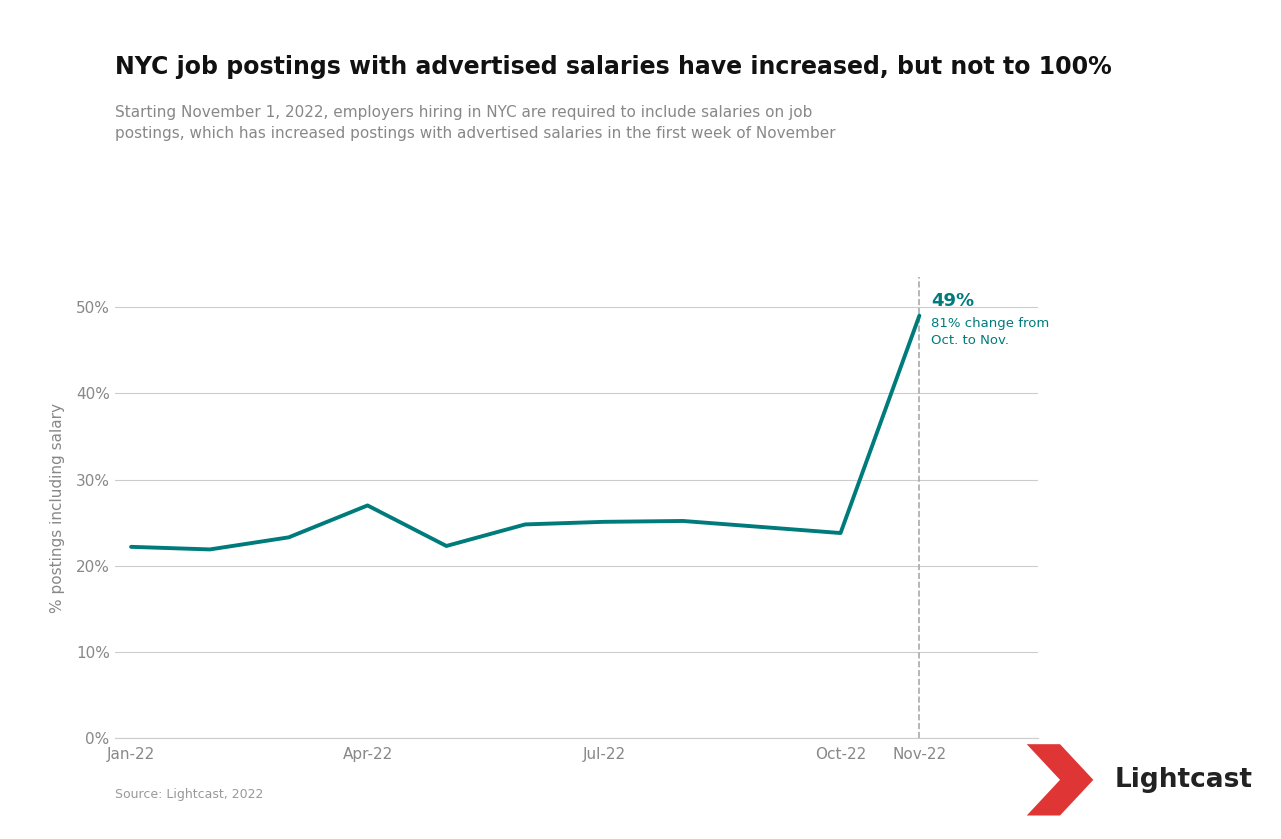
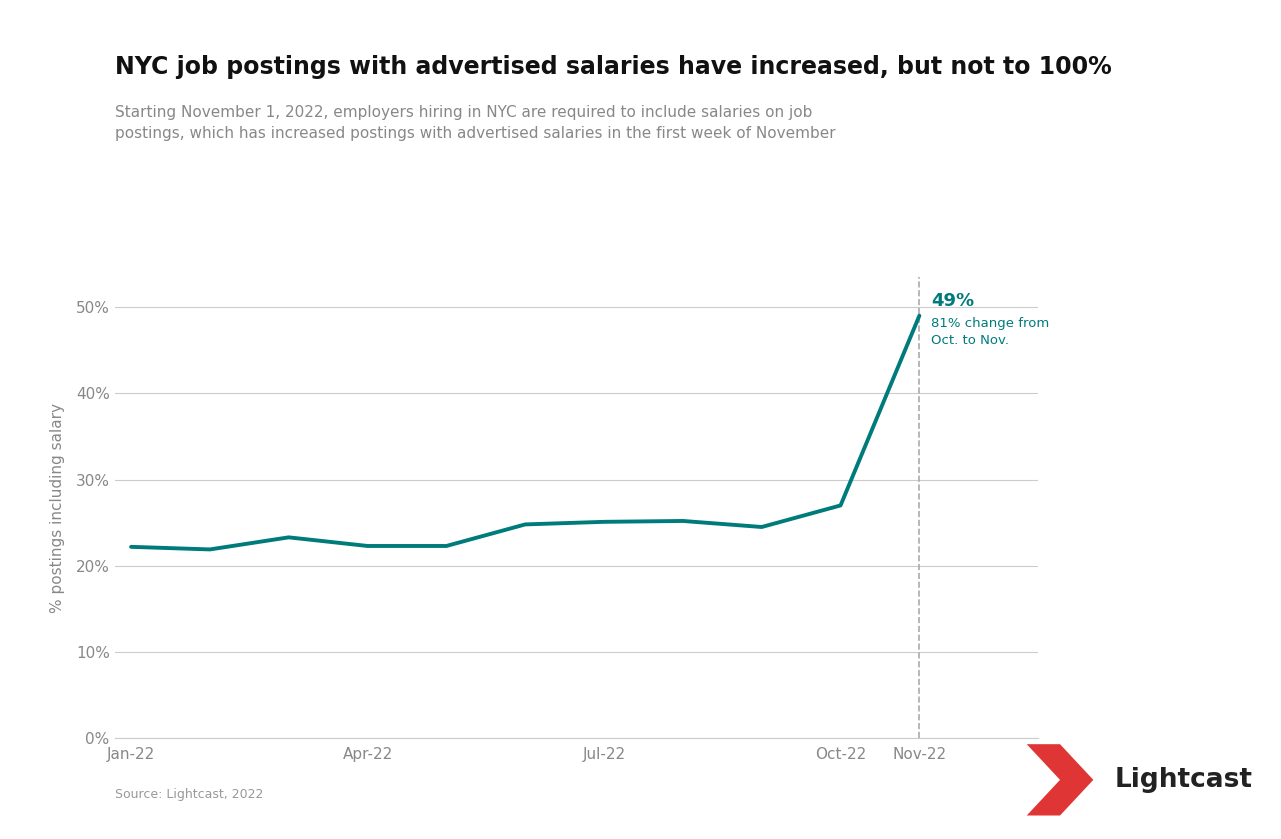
Apr-22: 27.0% -> 22.3%
Oct-22: 23.8% -> 27.0%
